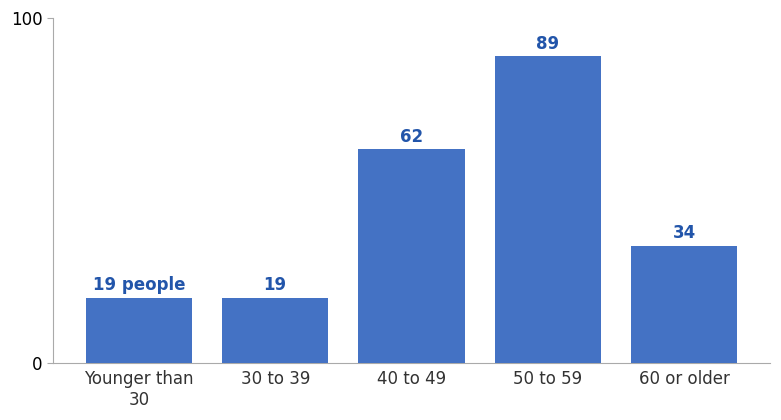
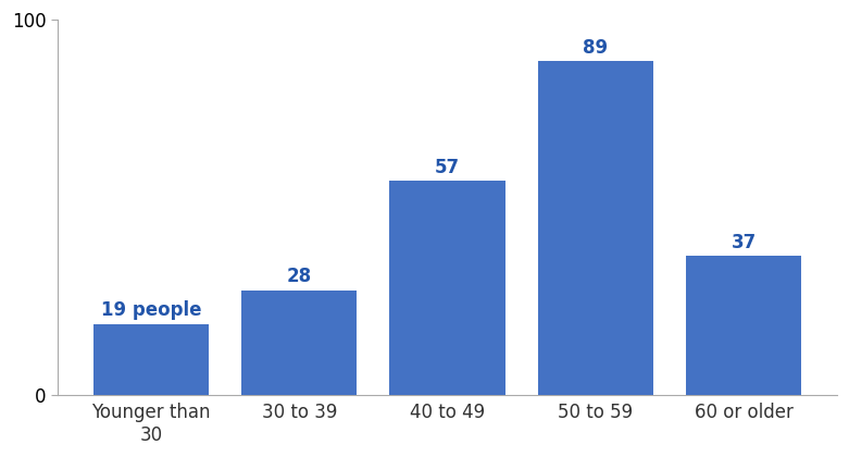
30 to 39: 19 -> 28
40 to 49: 62 -> 57
60 or older: 34 -> 37
